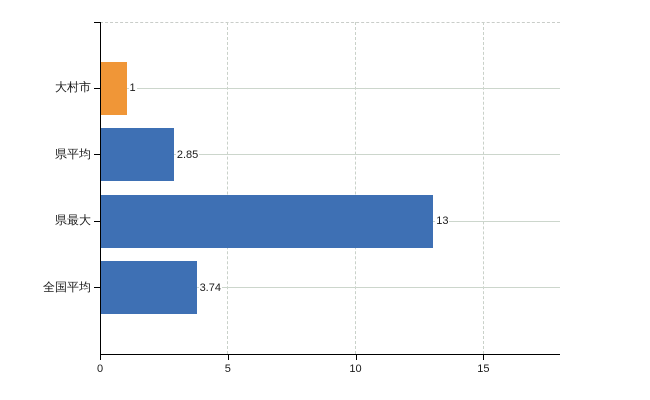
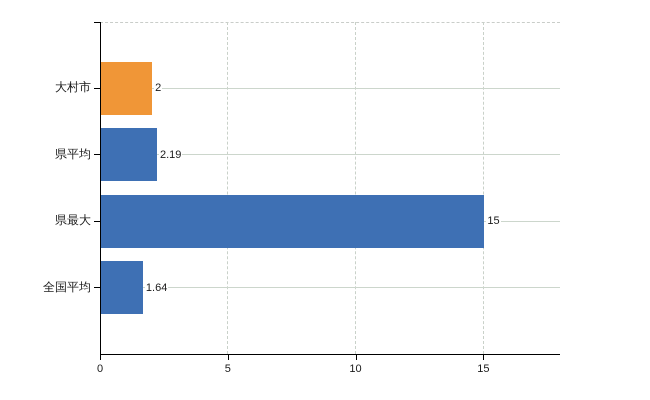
大村市: 1 -> 2
県平均: 2.85 -> 2.19
県最大: 13 -> 15
全国平均: 3.74 -> 1.64
